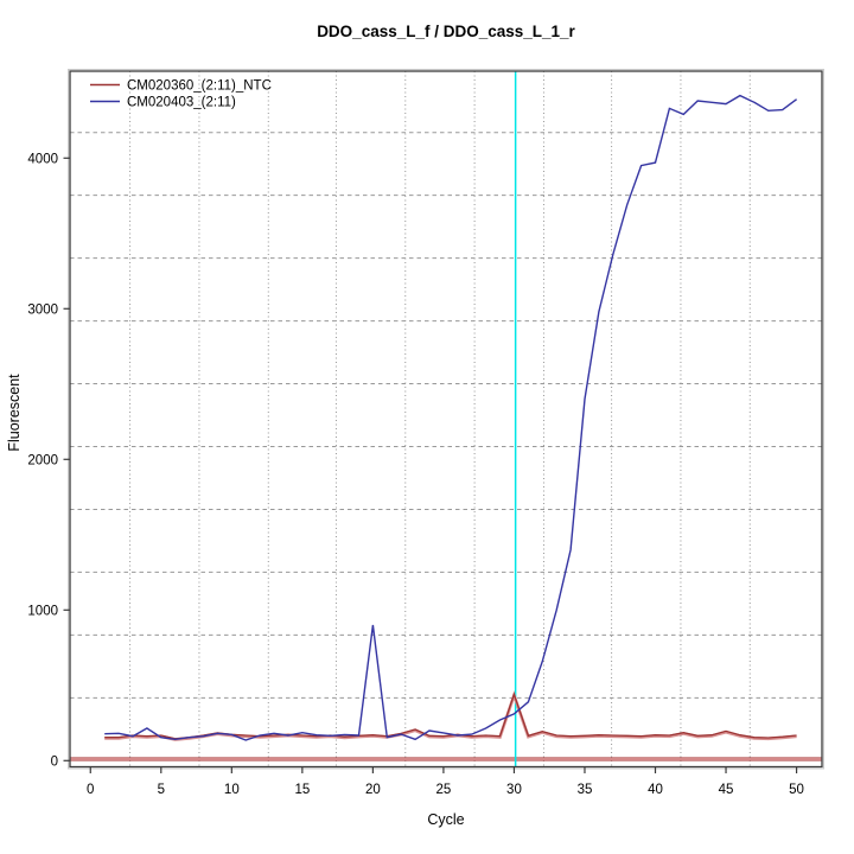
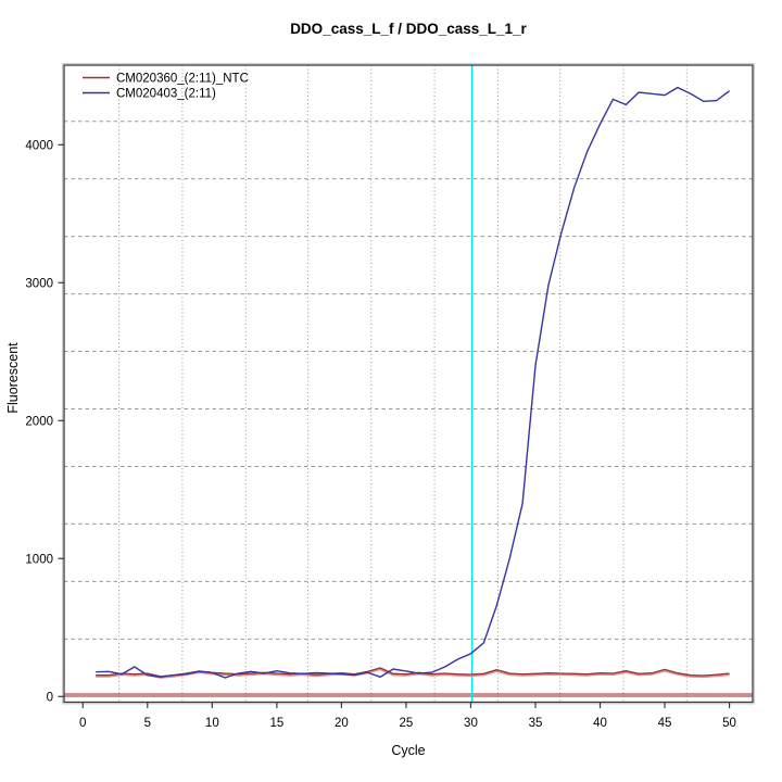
CM020403_(2:11)/20: 900 -> 160
CM020360_(2:11)_NTC/30: 440 -> 160
CM020403_(2:11)/40: 3970 -> 4150
